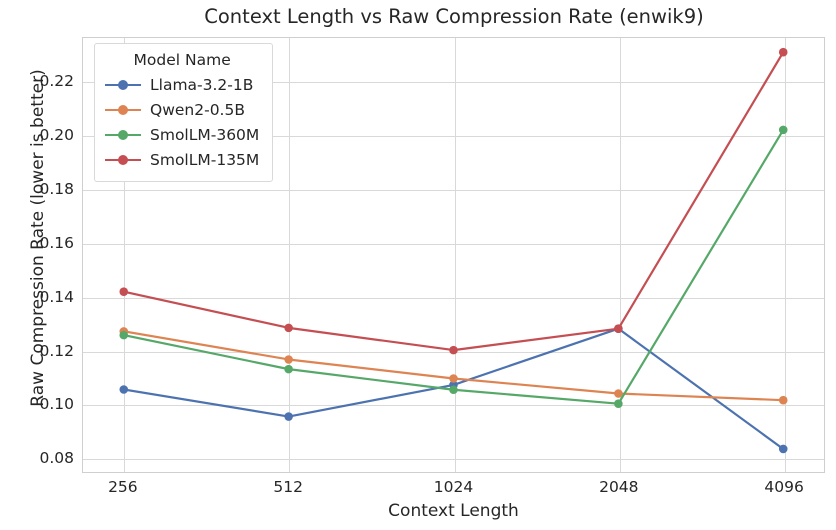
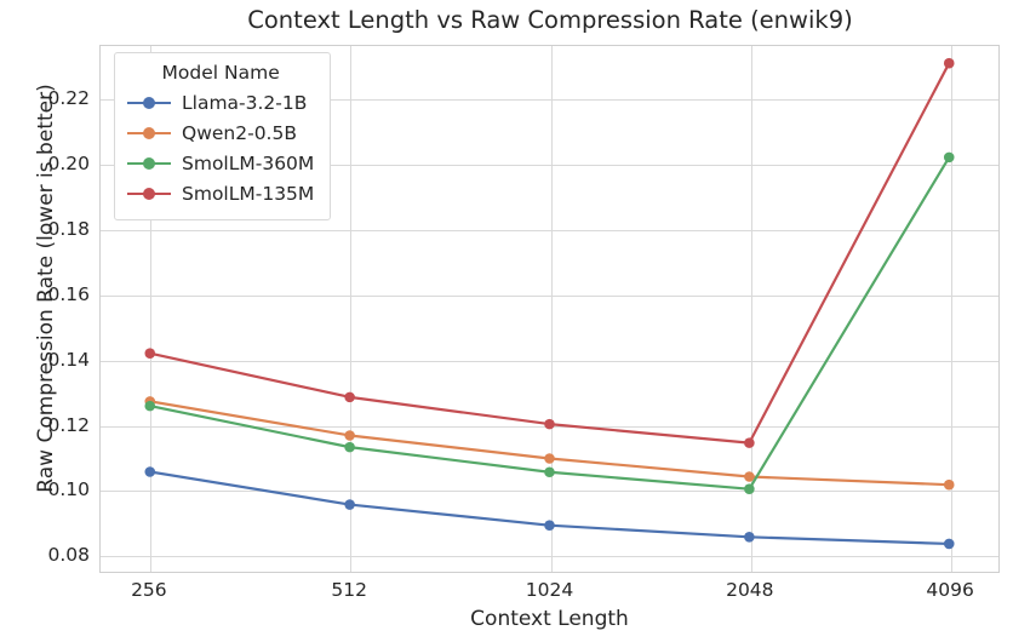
Llama-3.2-1B/1024: 0.107 -> 0.089
Llama-3.2-1B/2048: 0.128 -> 0.085
SmolLM-135M/2048: 0.128 -> 0.114
